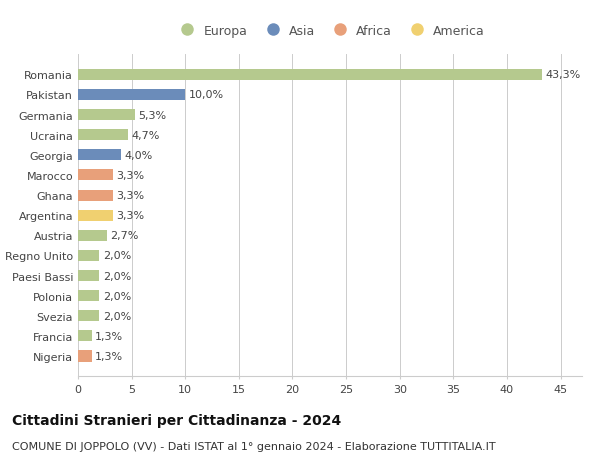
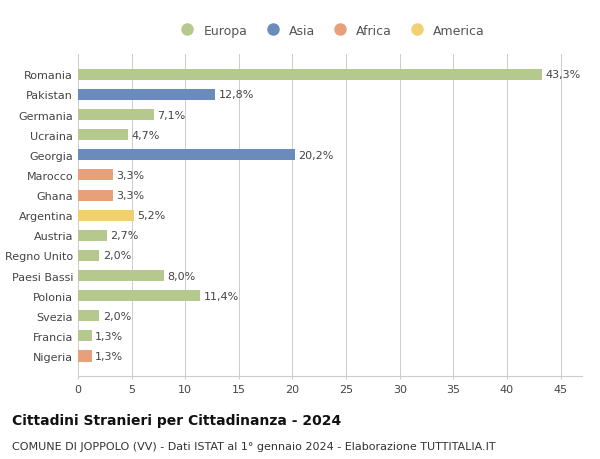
Pakistan: 10,0% -> 12,8%
Germania: 5,3% -> 7,1%
Georgia: 4,0% -> 20,2%
Argentina: 3,3% -> 5,2%
Paesi Bassi: 2,0% -> 8,0%
Polonia: 2,0% -> 11,4%
